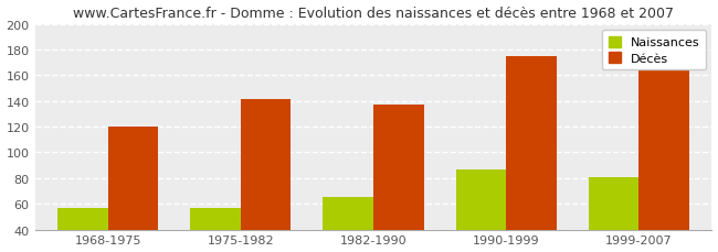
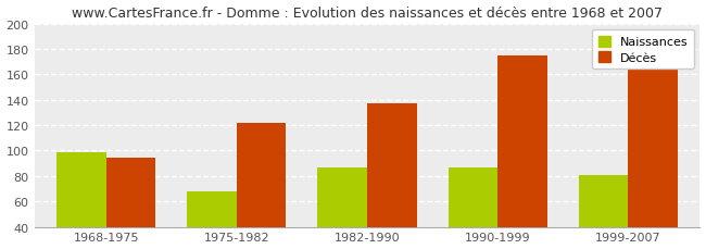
Naissances/1968-1975: 57 -> 99
Décès/1968-1975: 120 -> 94
Naissances/1975-1982: 57 -> 68
Décès/1975-1982: 141 -> 122
Naissances/1982-1990: 65 -> 87
